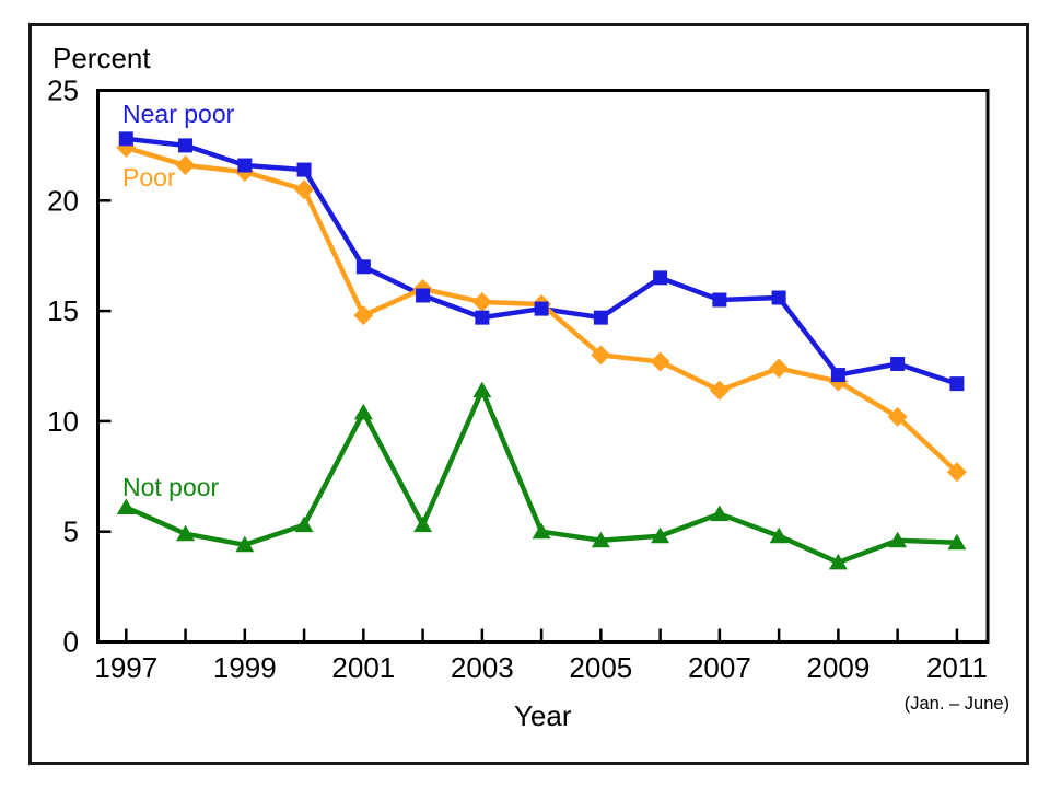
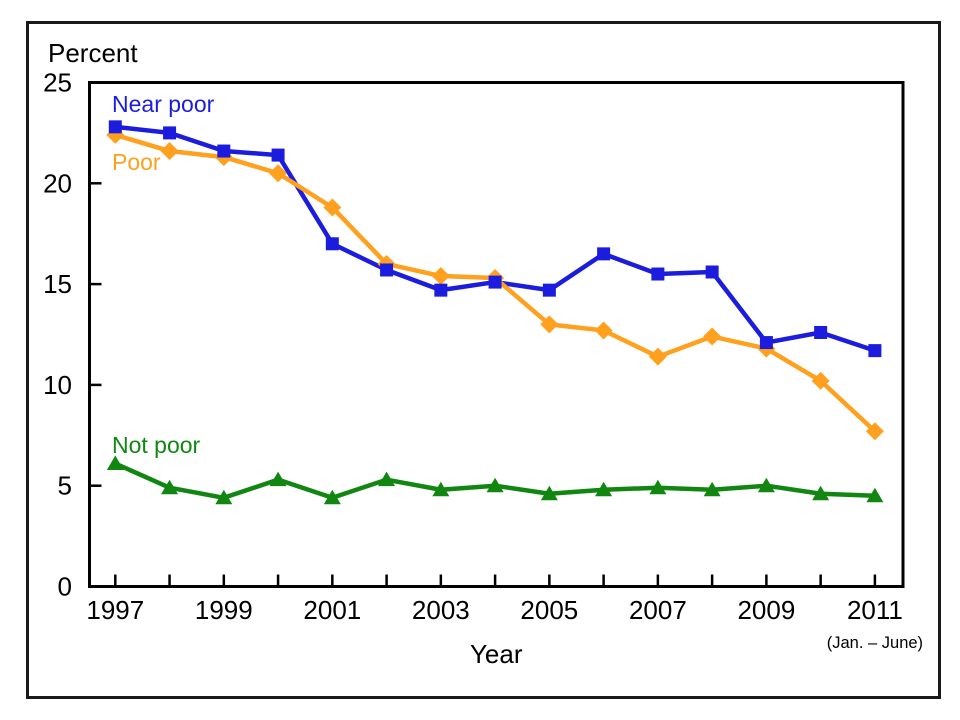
Poor/2001: 14.8 -> 18.8
Not poor/2001: 10.4 -> 4.4
Not poor/2003: 11.4 -> 4.8
Not poor/2007: 5.8 -> 4.9
Not poor/2009: 3.6 -> 5.0
